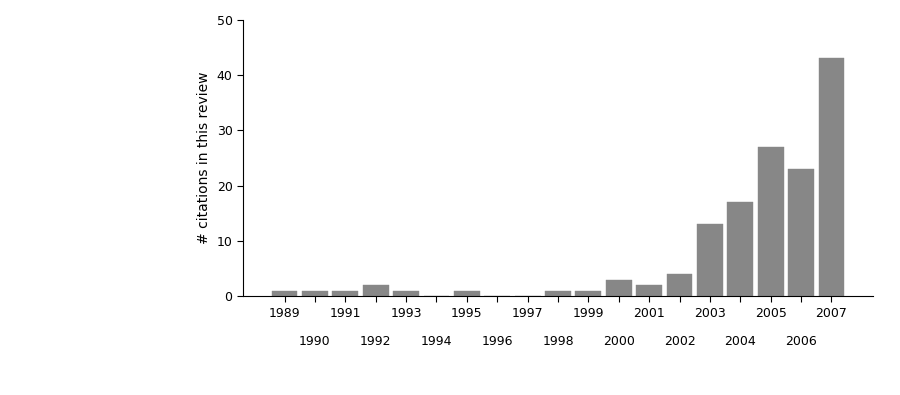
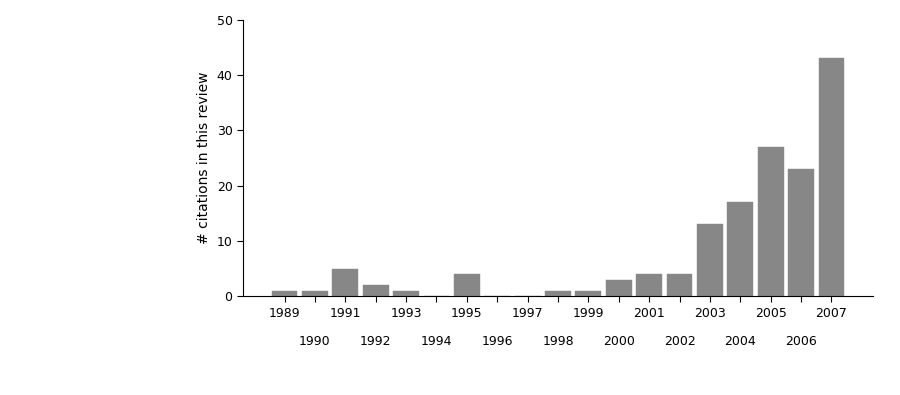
1991: 1 -> 5
1995: 1 -> 4
2001: 2 -> 4
